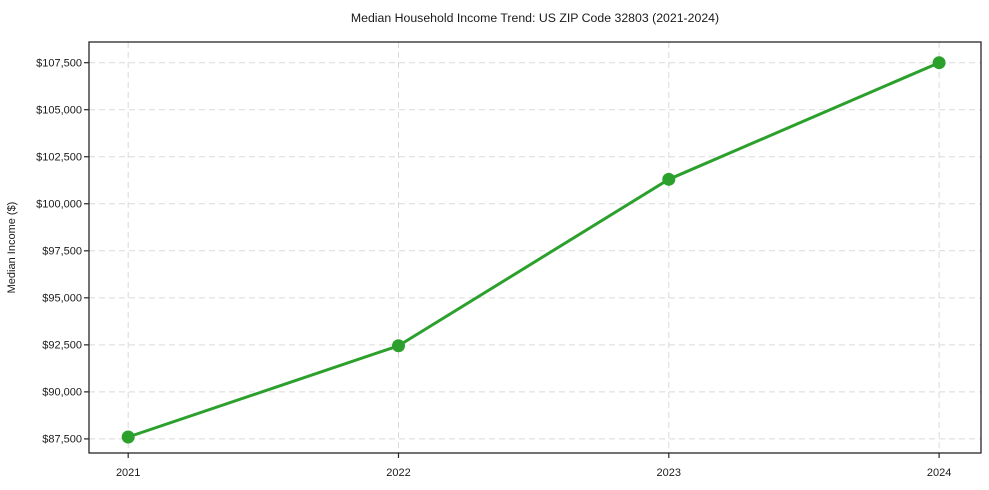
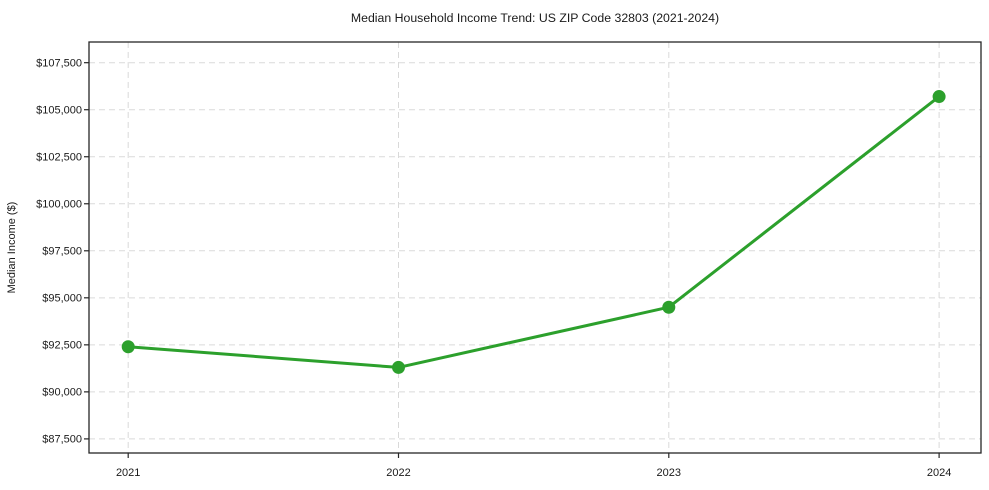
2021: $87600 -> $92400
2022: $92400 -> $91300
2023: $101300 -> $94500
2024: $107500 -> $105700
